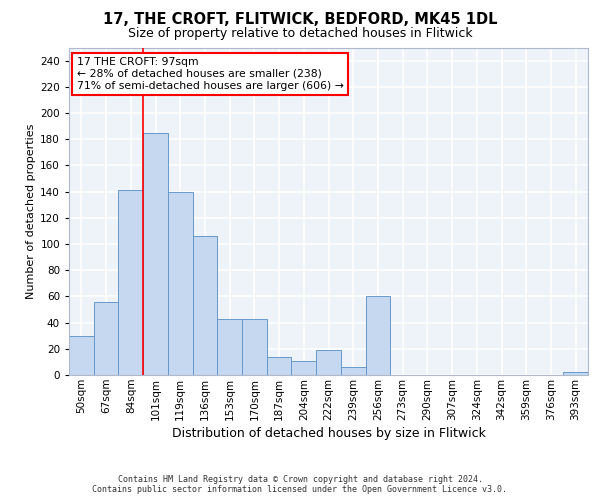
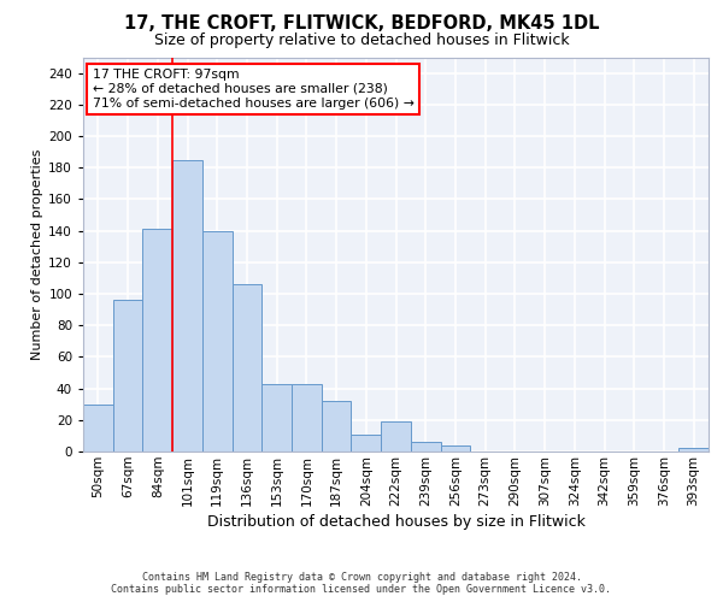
67sqm: 56 -> 96
187sqm: 14 -> 32
256sqm: 60 -> 4
